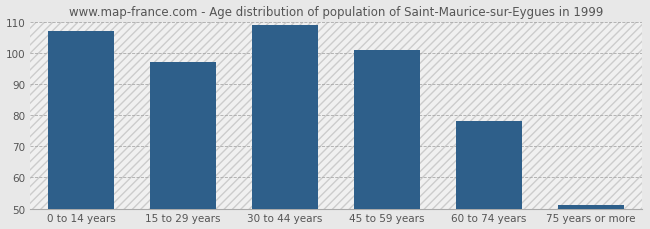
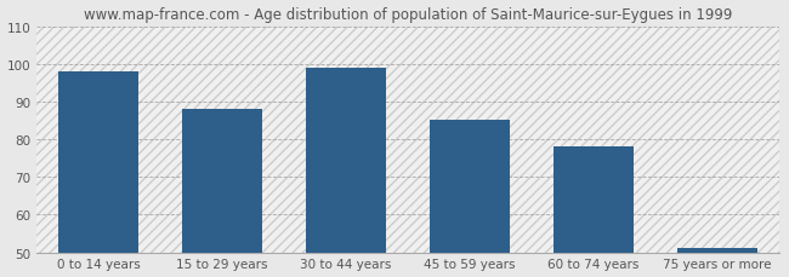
0 to 14 years: 107 -> 98
15 to 29 years: 97 -> 88
30 to 44 years: 109 -> 99
45 to 59 years: 101 -> 85
